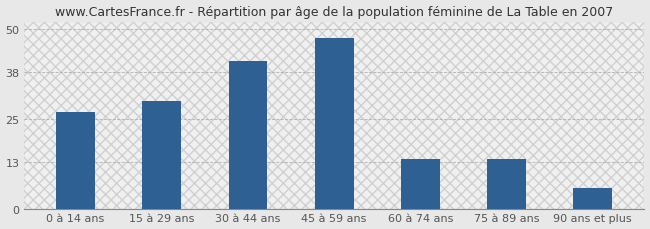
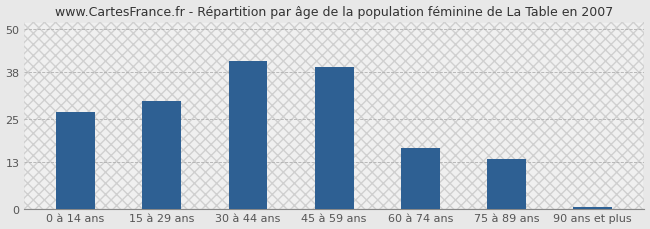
45 à 59 ans: 47.5 -> 39.5
60 à 74 ans: 14.0 -> 17.0
90 ans et plus: 6.0 -> 0.5
